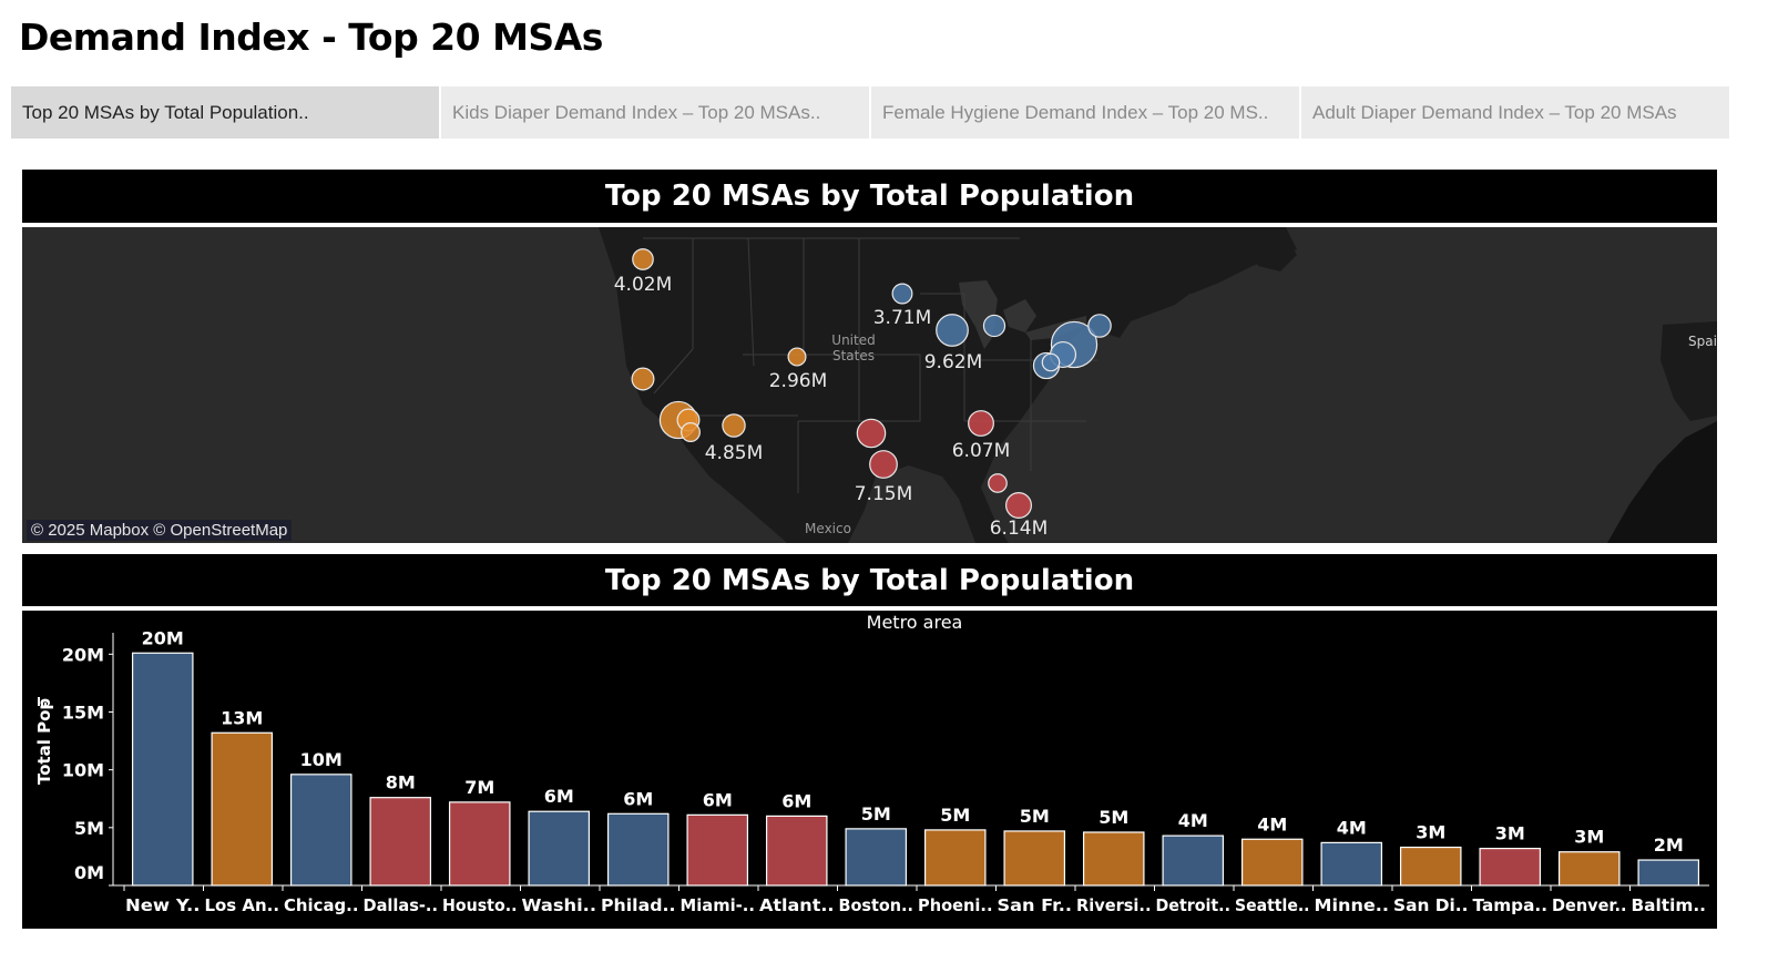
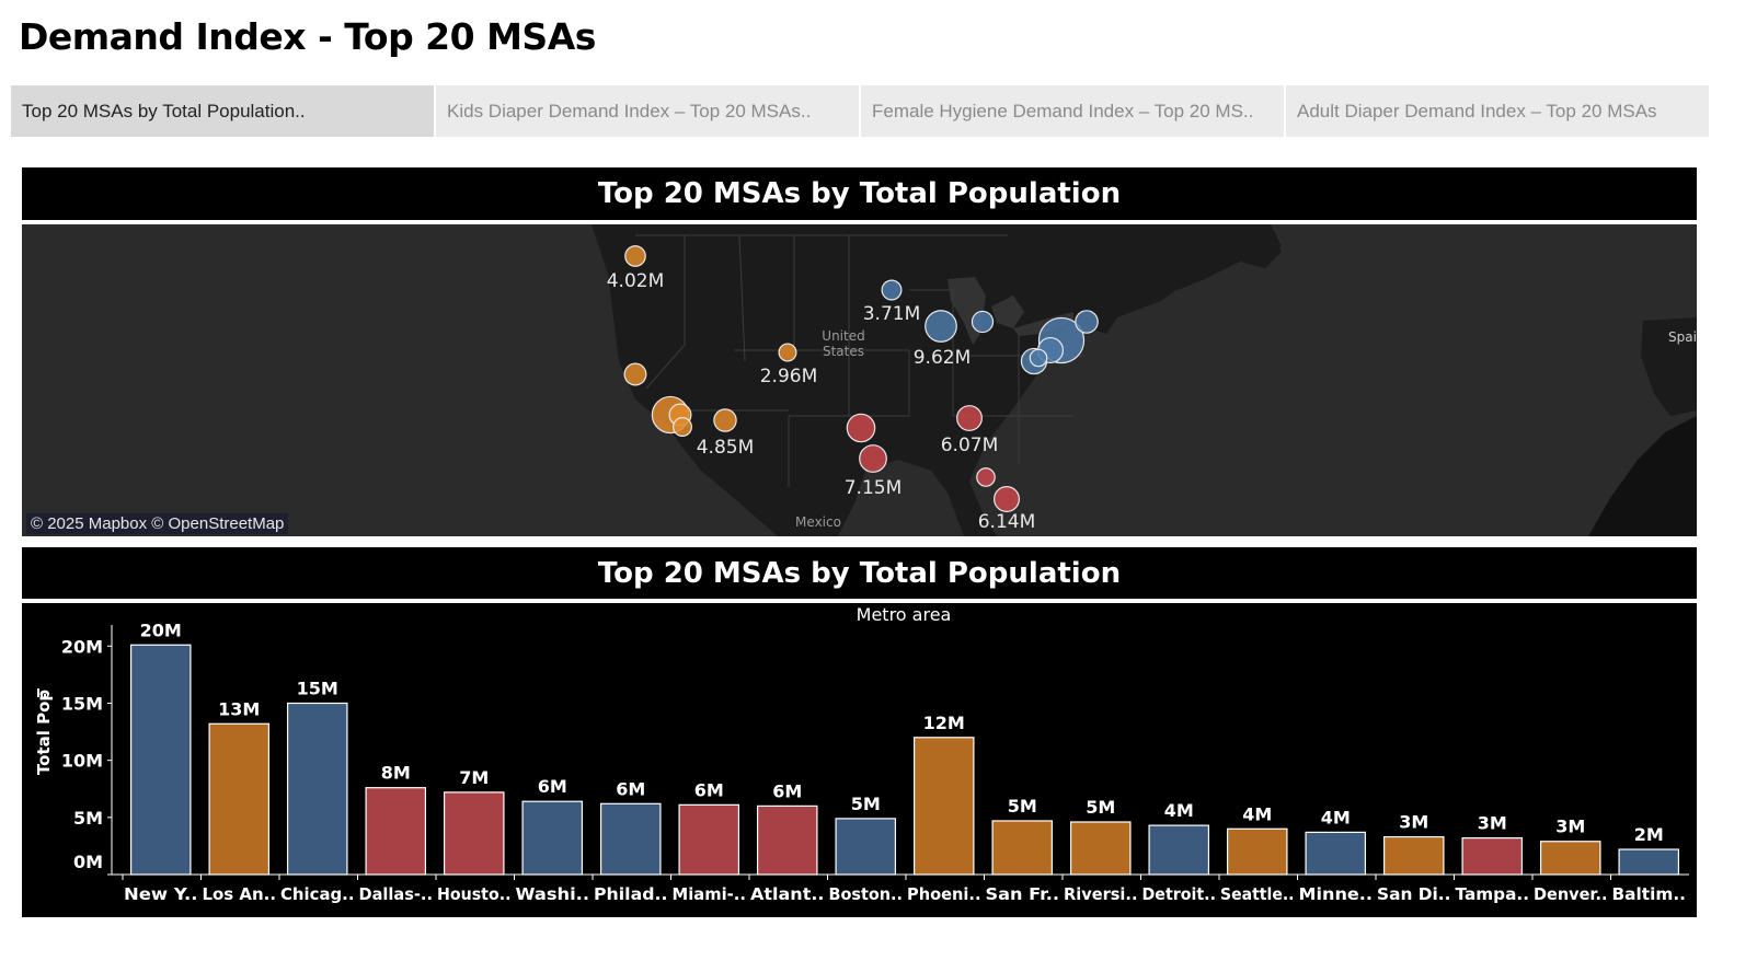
Chicag..: 10M -> 15M
Phoeni..: 5M -> 12M
